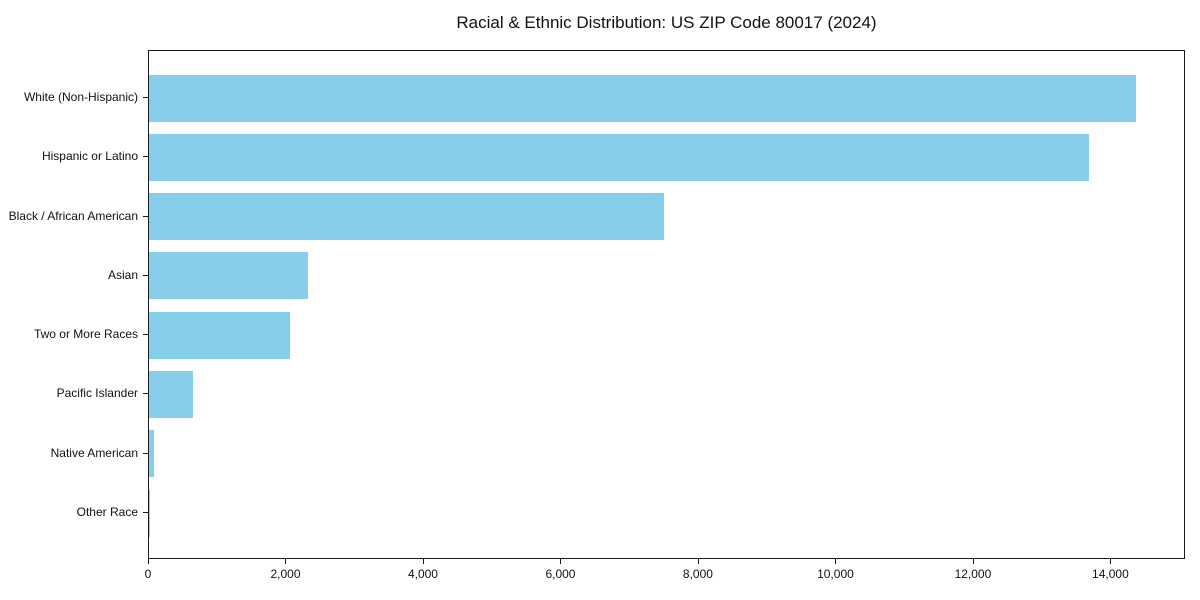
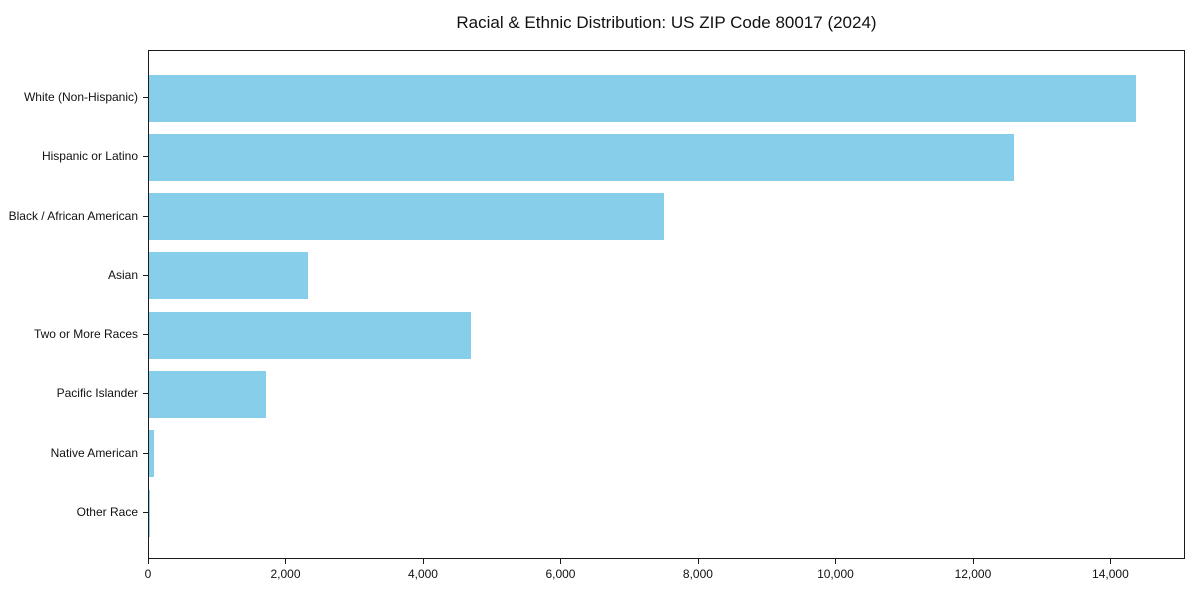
Hispanic or Latino: 13700 -> 12600
Two or More Races: 2100 -> 4700
Pacific Islander: 600 -> 1700
